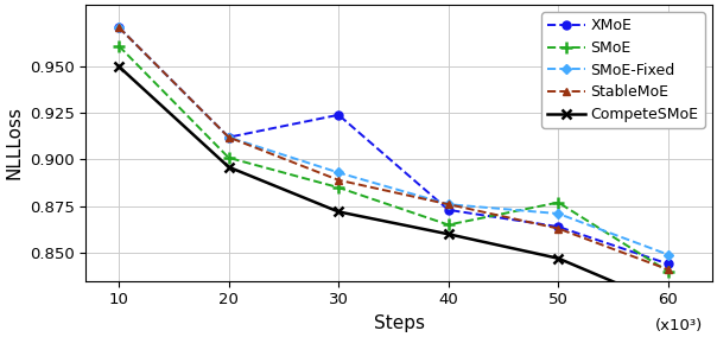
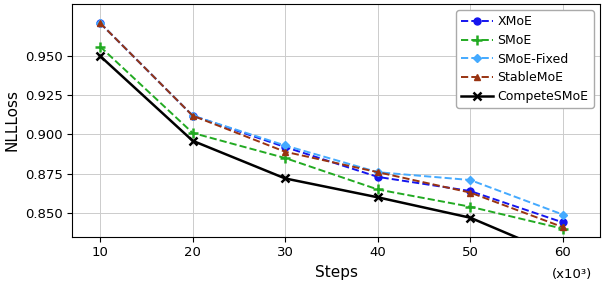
SMoE/10: 0.961 -> 0.956
XMoE/30: 0.924 -> 0.892
SMoE/50: 0.877 -> 0.854
